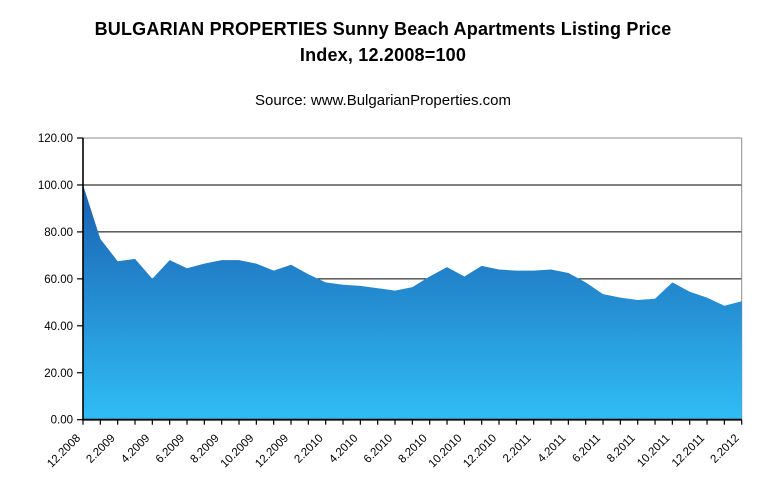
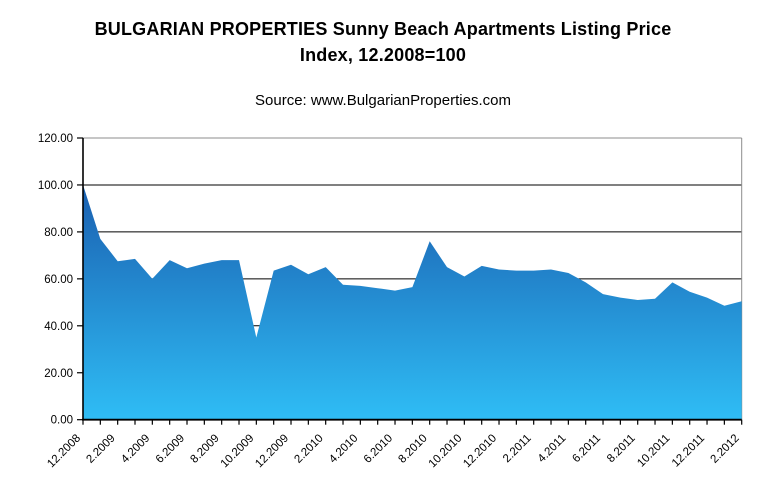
10.2009: 66 -> 35
2.2010: 58 -> 65
8.2010: 61 -> 76
